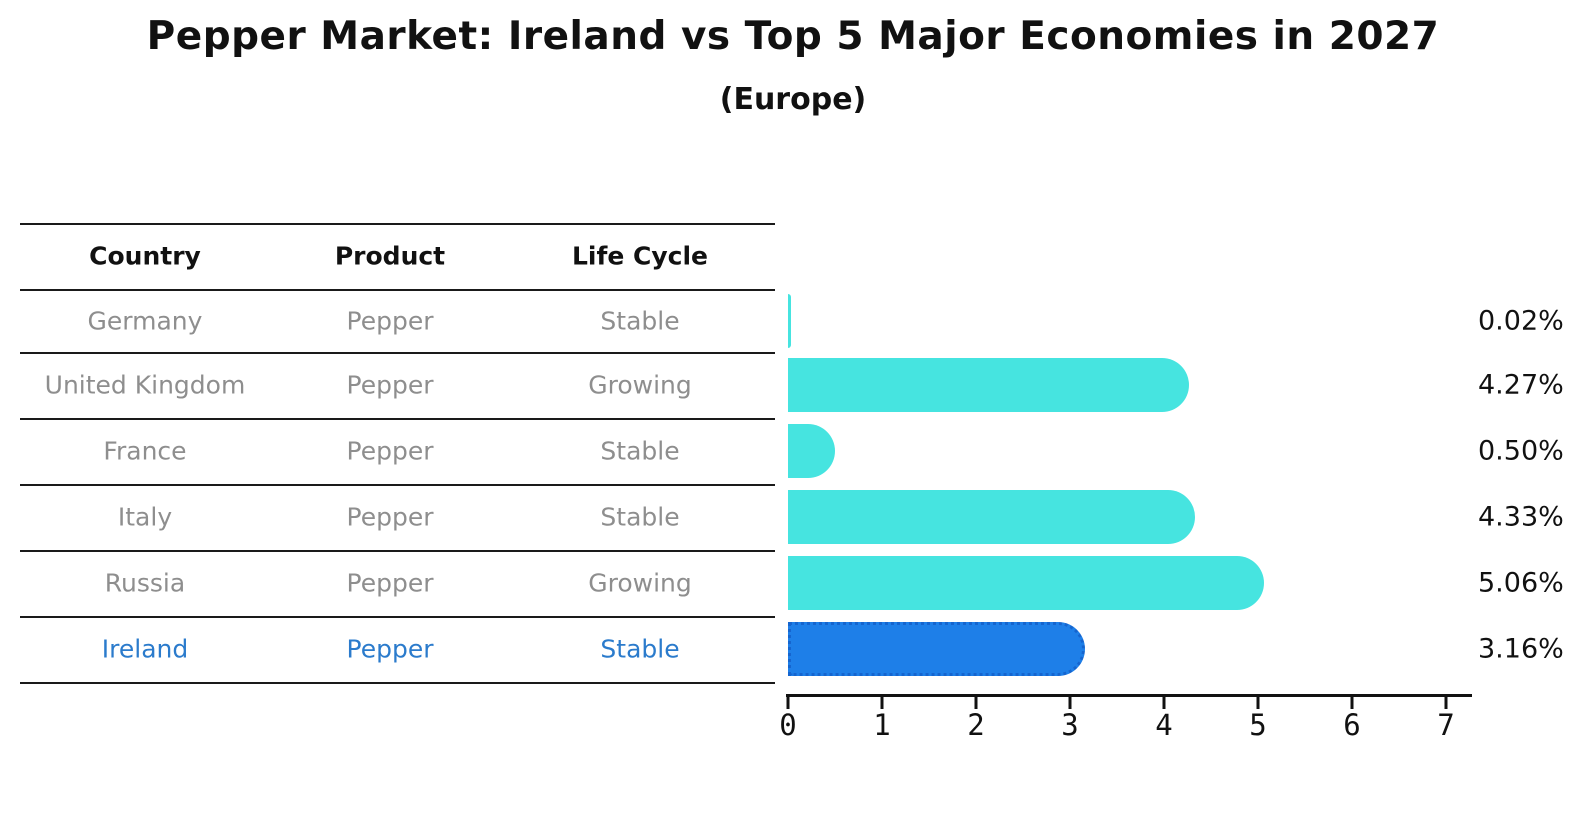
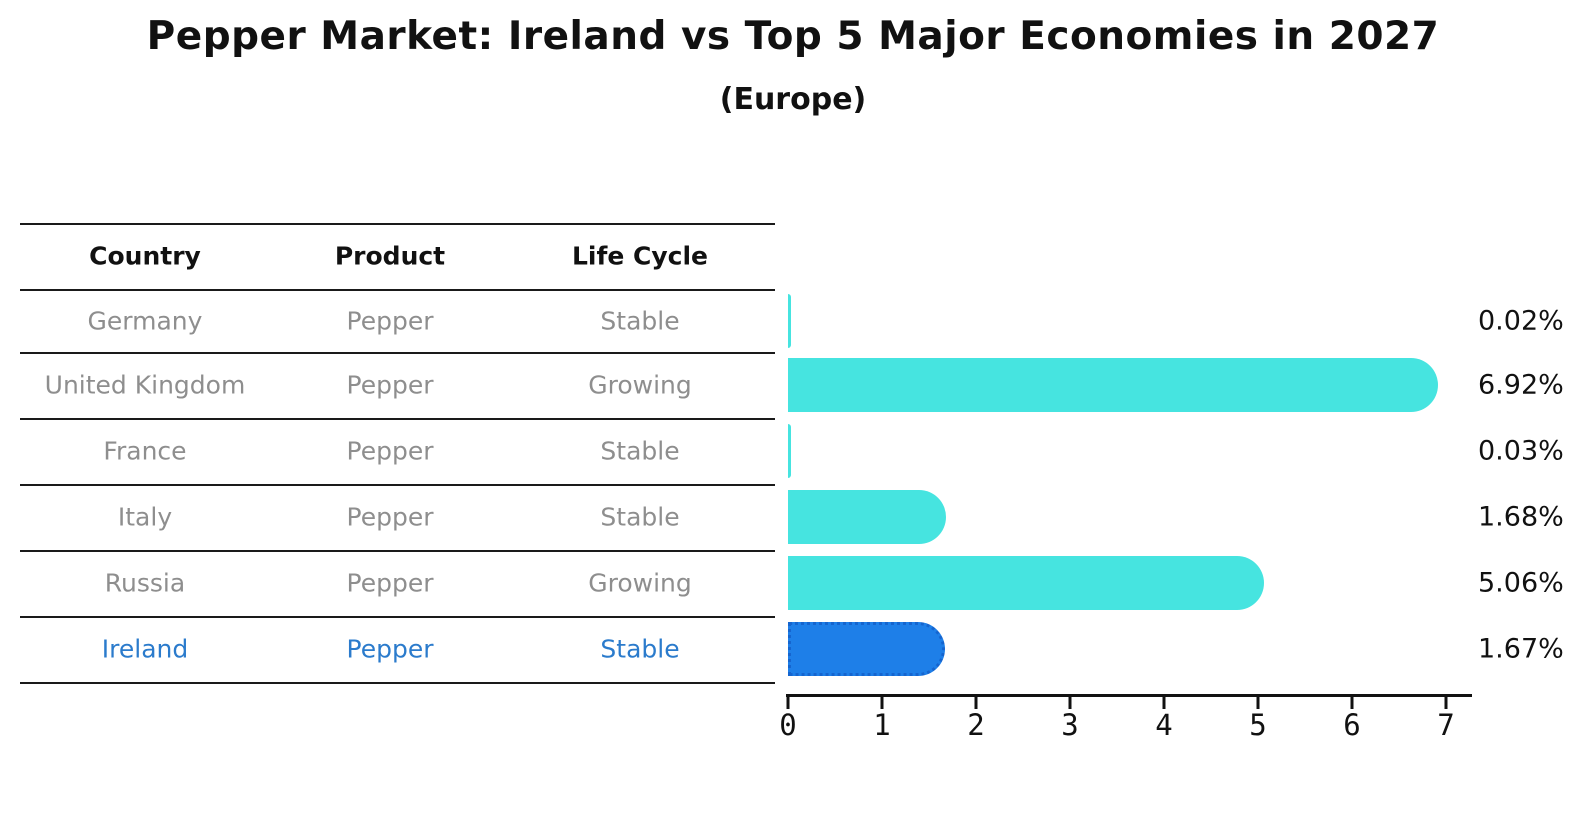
United Kingdom: 4.27% -> 6.92%
France: 0.50% -> 0.03%
Italy: 4.33% -> 1.68%
Ireland: 3.16% -> 1.67%
